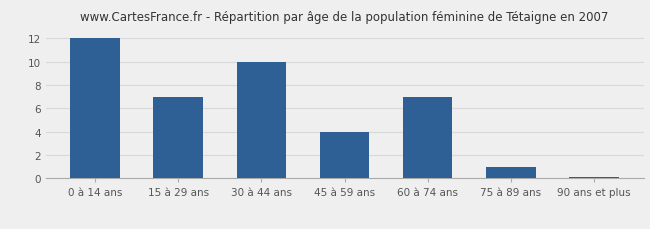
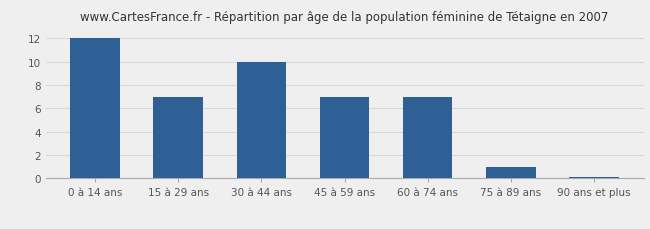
45 à 59 ans: 4.0 -> 7.0
